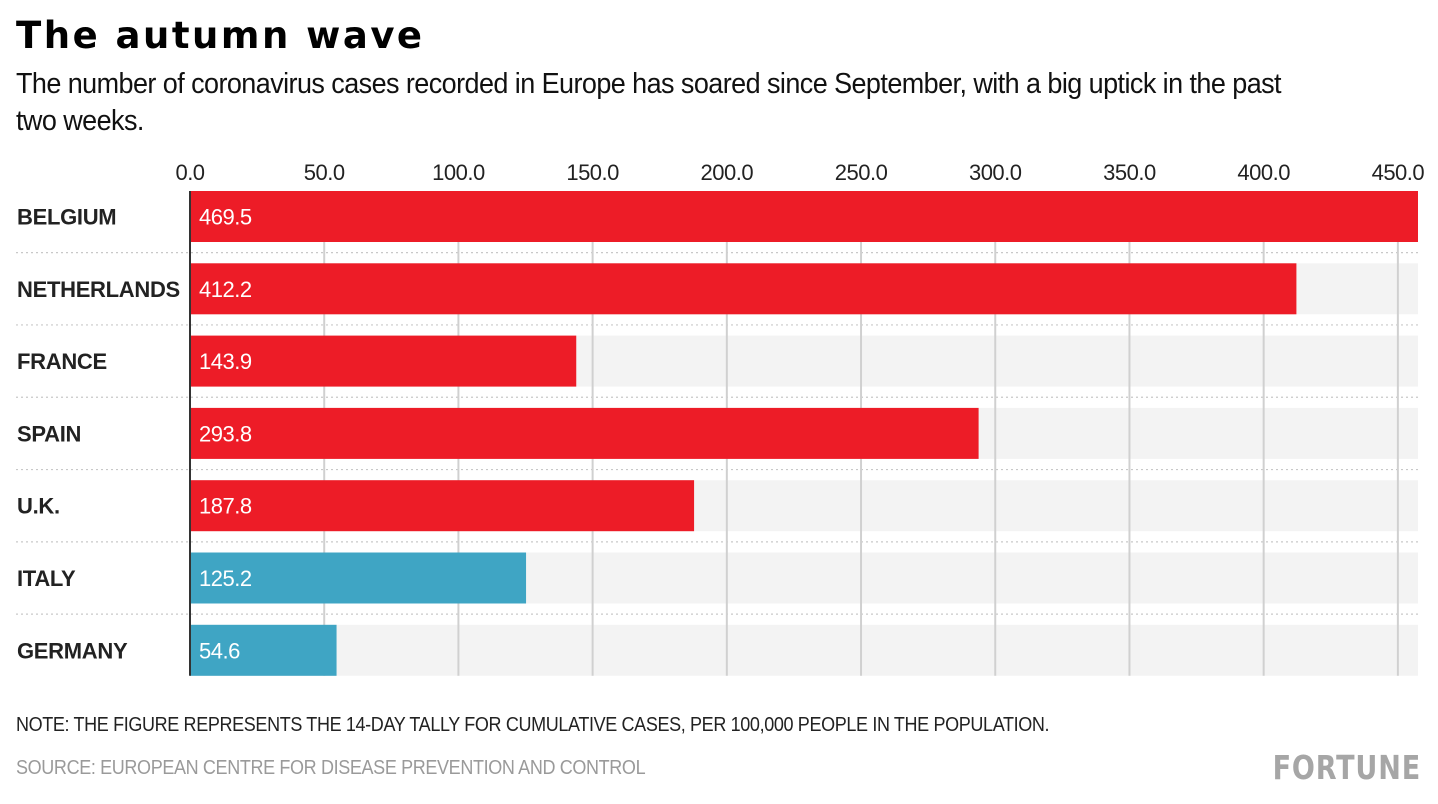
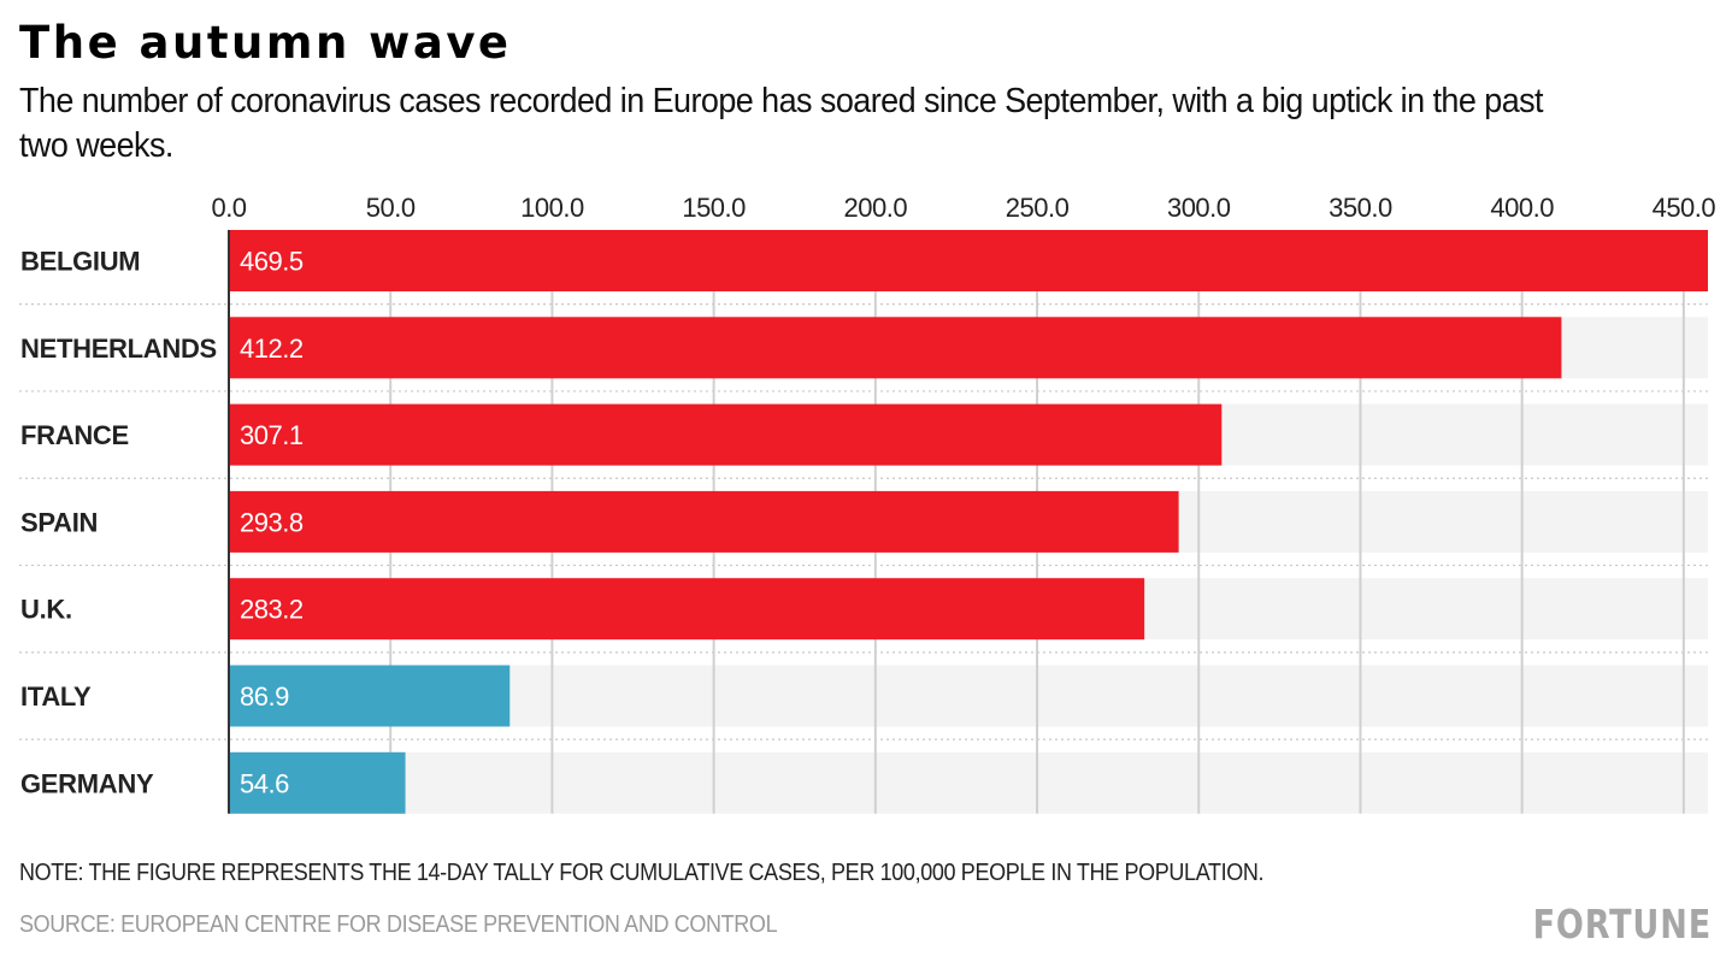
FRANCE: 143.9 -> 307.1
U.K.: 187.8 -> 283.2
ITALY: 125.2 -> 86.9
